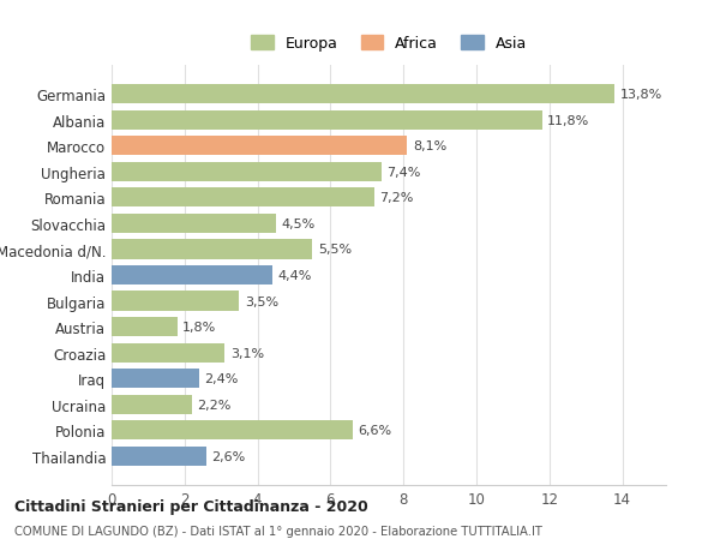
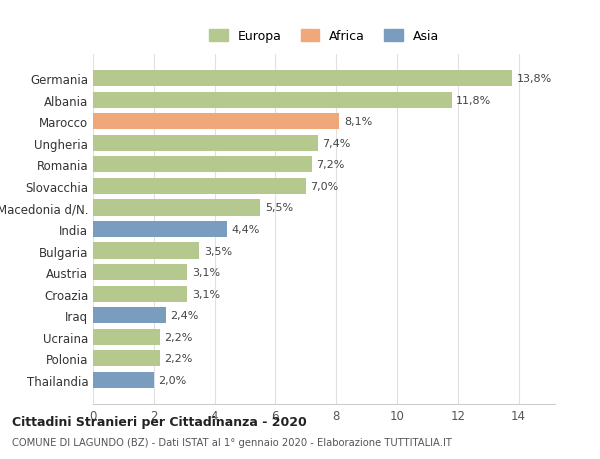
Slovacchia: 4,5% -> 7,0%
Austria: 1,8% -> 3,1%
Polonia: 6,6% -> 2,2%
Thailandia: 2,6% -> 2,0%
